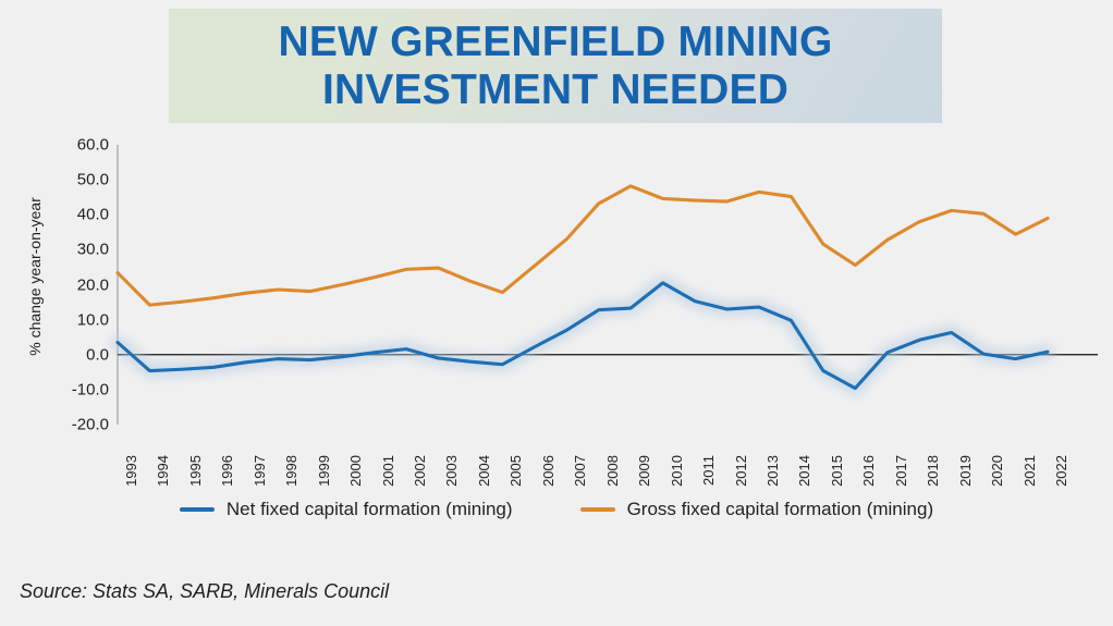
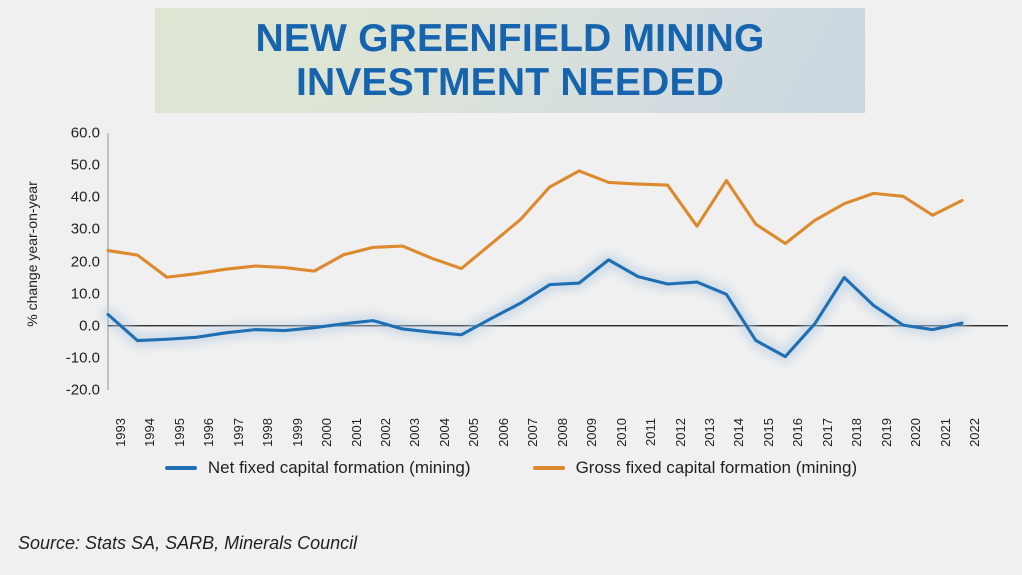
Gross fixed capital formation (mining)/1994: 14 -> 22
Gross fixed capital formation (mining)/2000: 20 -> 17
Gross fixed capital formation (mining)/2013: 46 -> 31
Net fixed capital formation (mining)/2018: 4 -> 15
